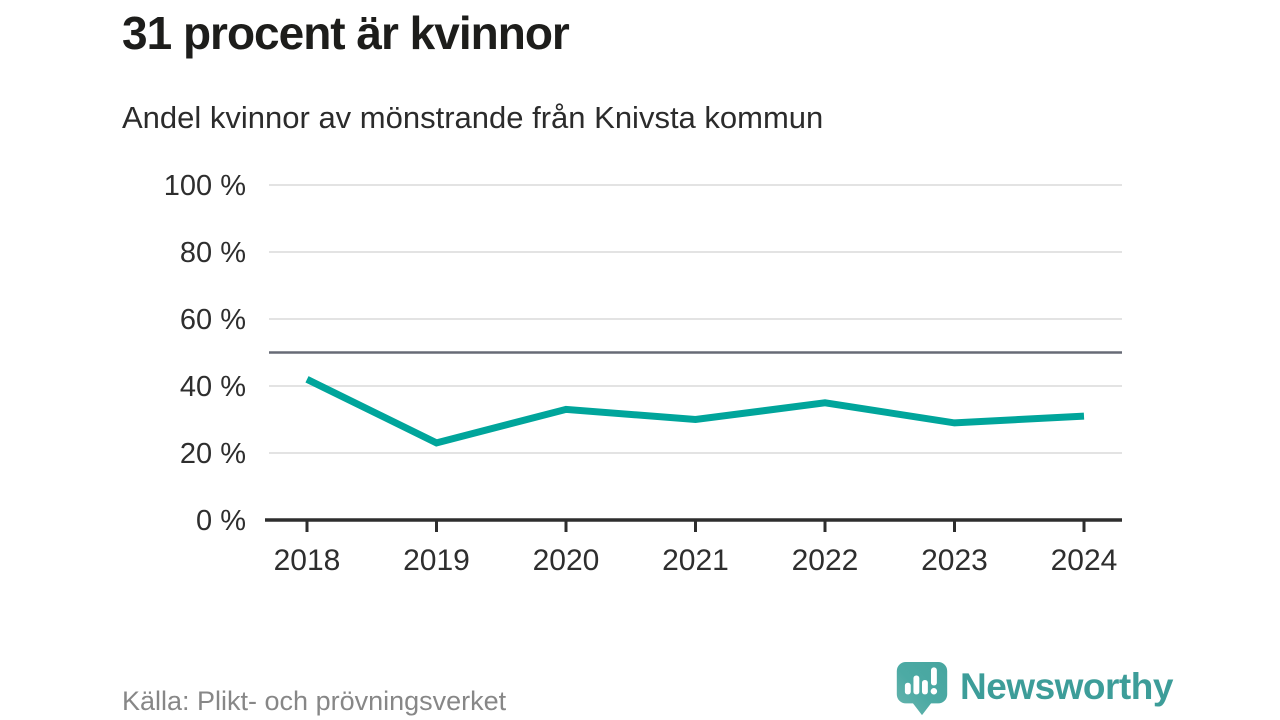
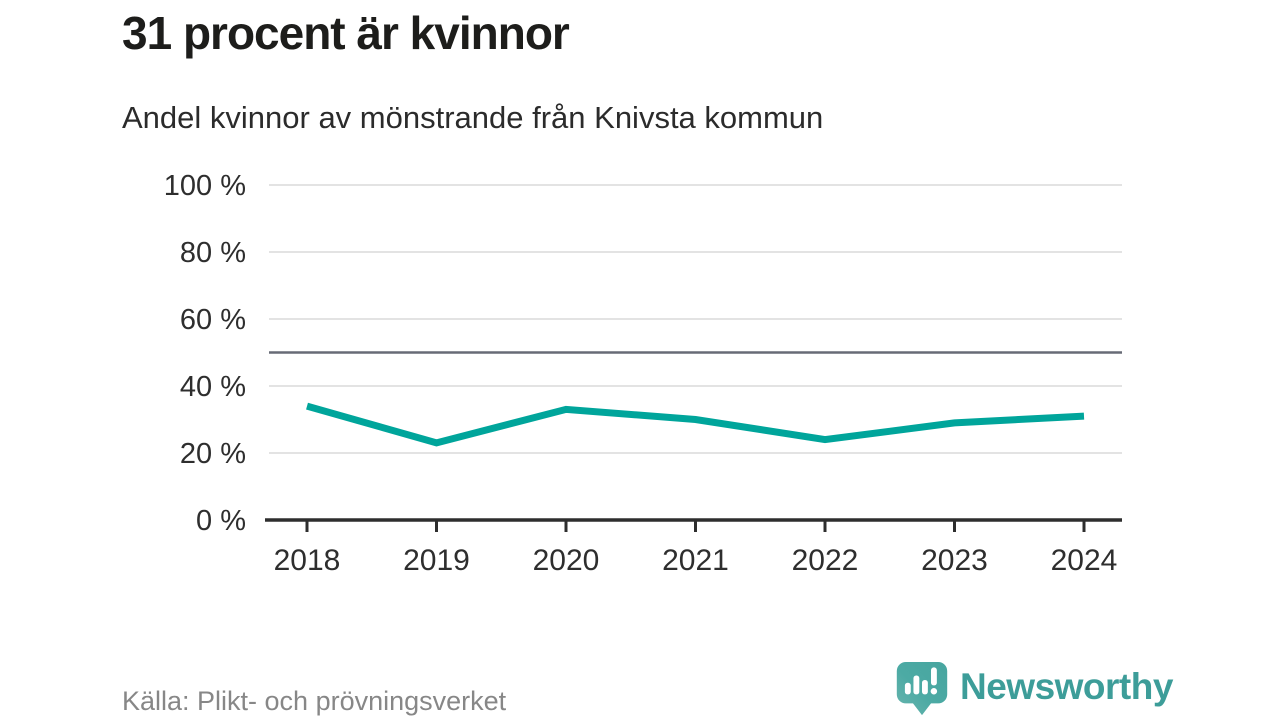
2018: 42% -> 34%
2022: 35% -> 24%
